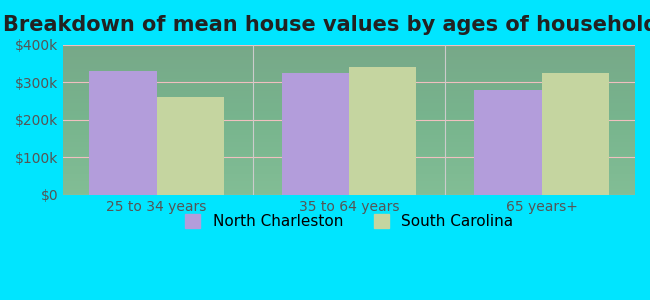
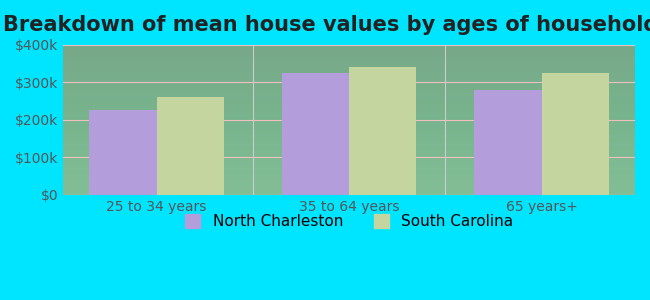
North Charleston/25 to 34 years: $330k -> $225k
